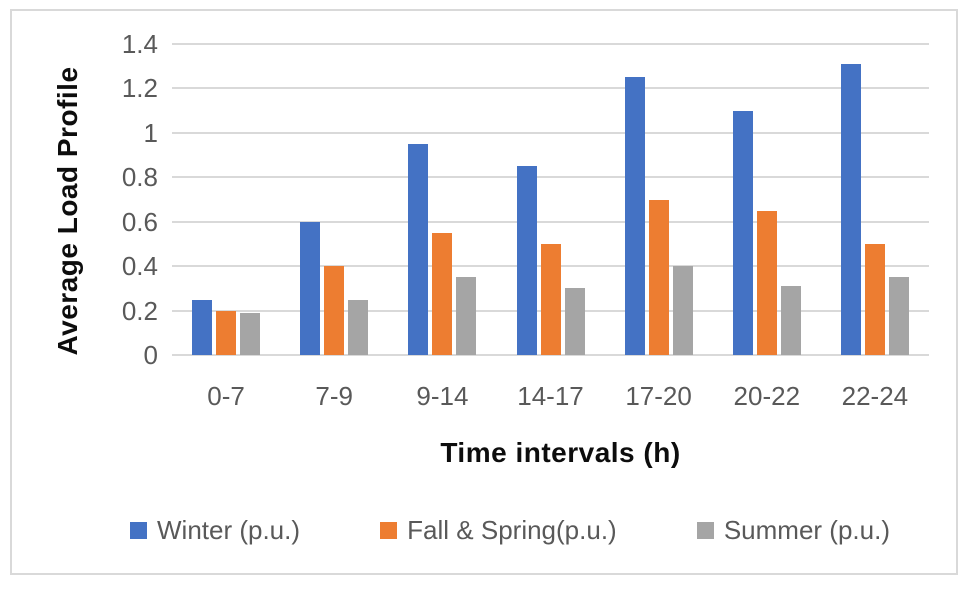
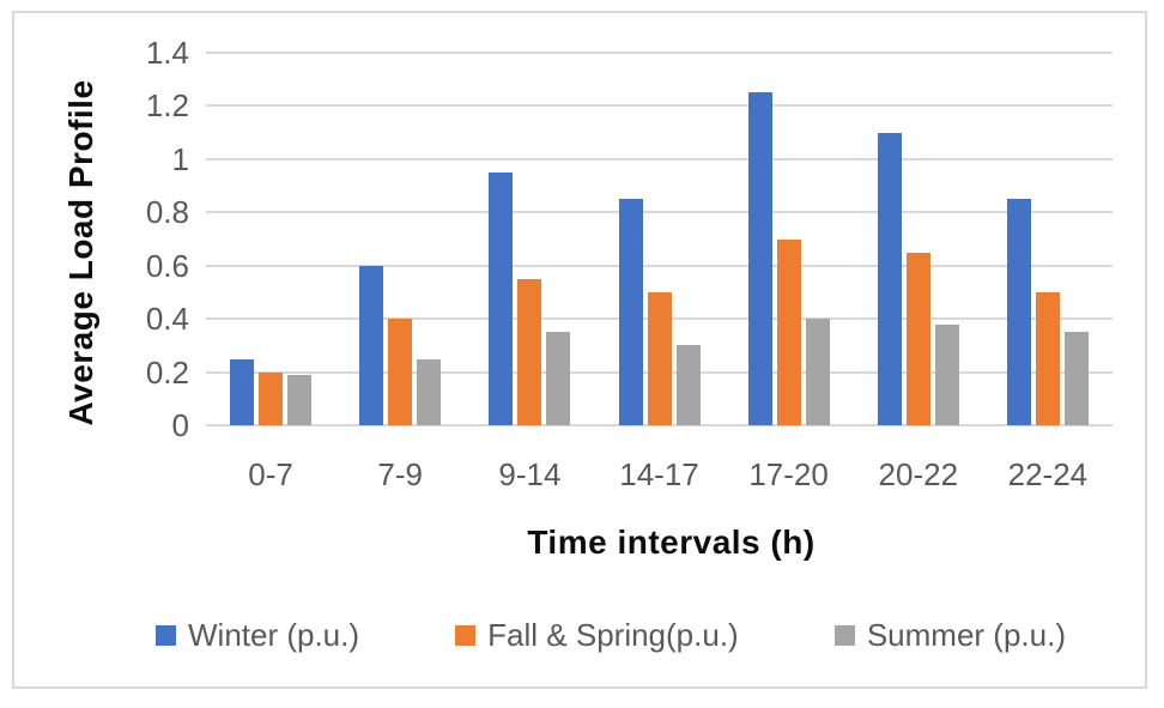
Summer (p.u.)/20-22: 0.31 -> 0.38
Winter (p.u.)/22-24: 1.31 -> 0.85
